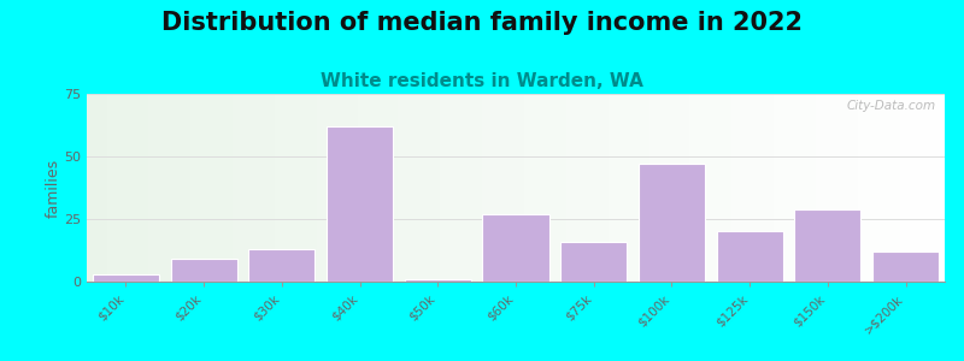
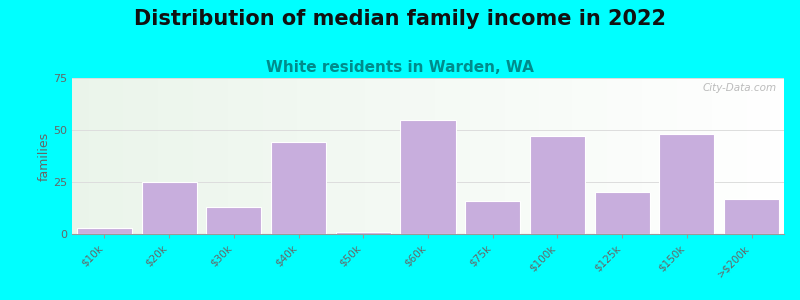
$20k: 9 -> 25
$40k: 62 -> 44
$60k: 27 -> 55
$150k: 29 -> 48
>$200k: 12 -> 17
